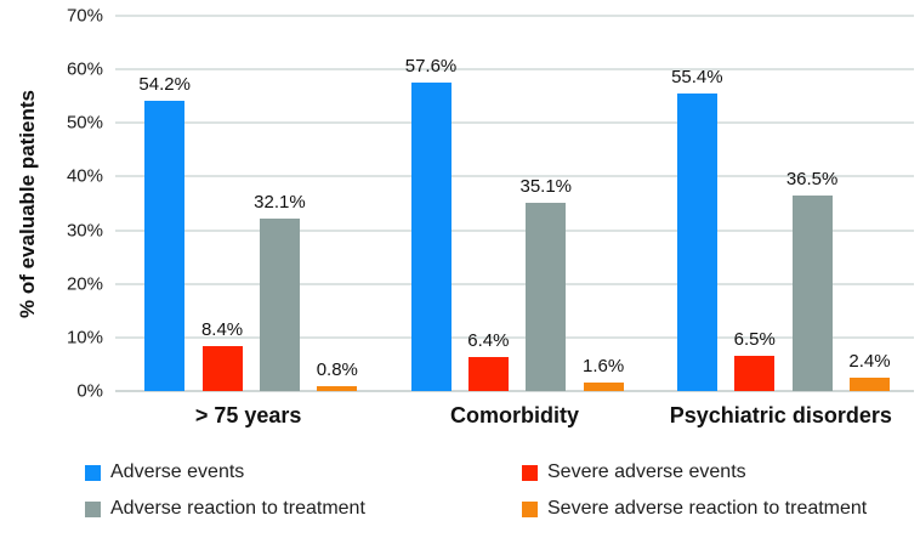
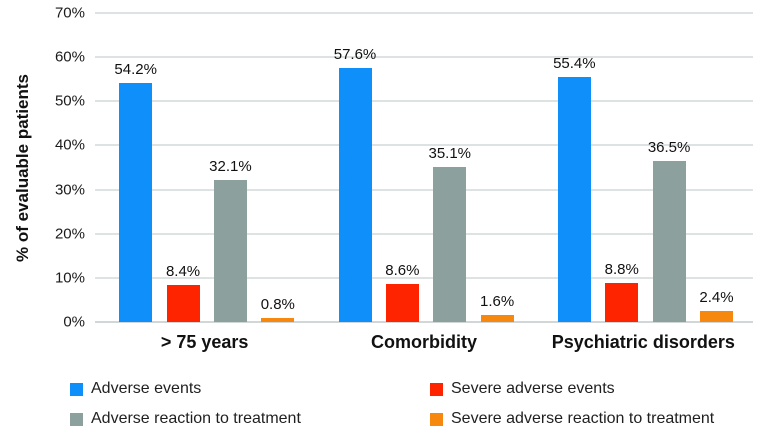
Severe adverse events/Comorbidity: 6.4% -> 8.6%
Severe adverse events/Psychiatric disorders: 6.5% -> 8.8%
